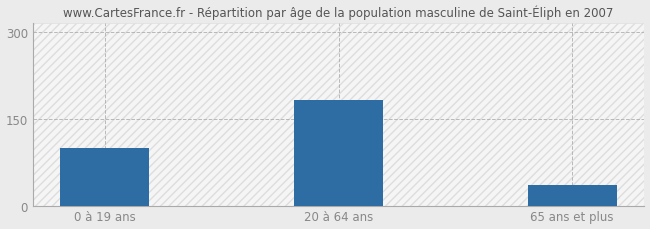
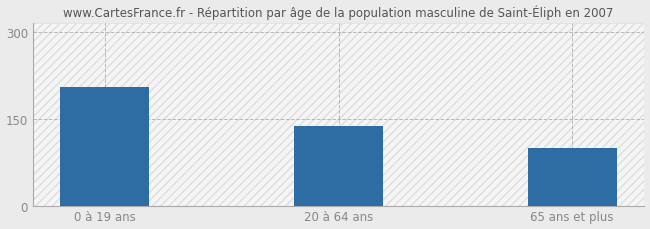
0 à 19 ans: 100 -> 204
20 à 64 ans: 183 -> 138
65 ans et plus: 35 -> 100
